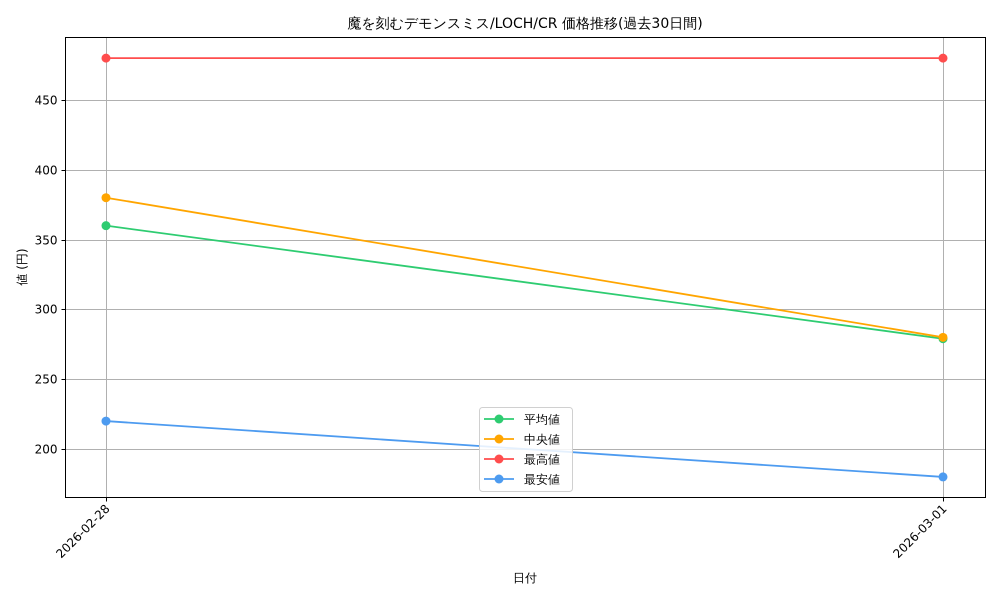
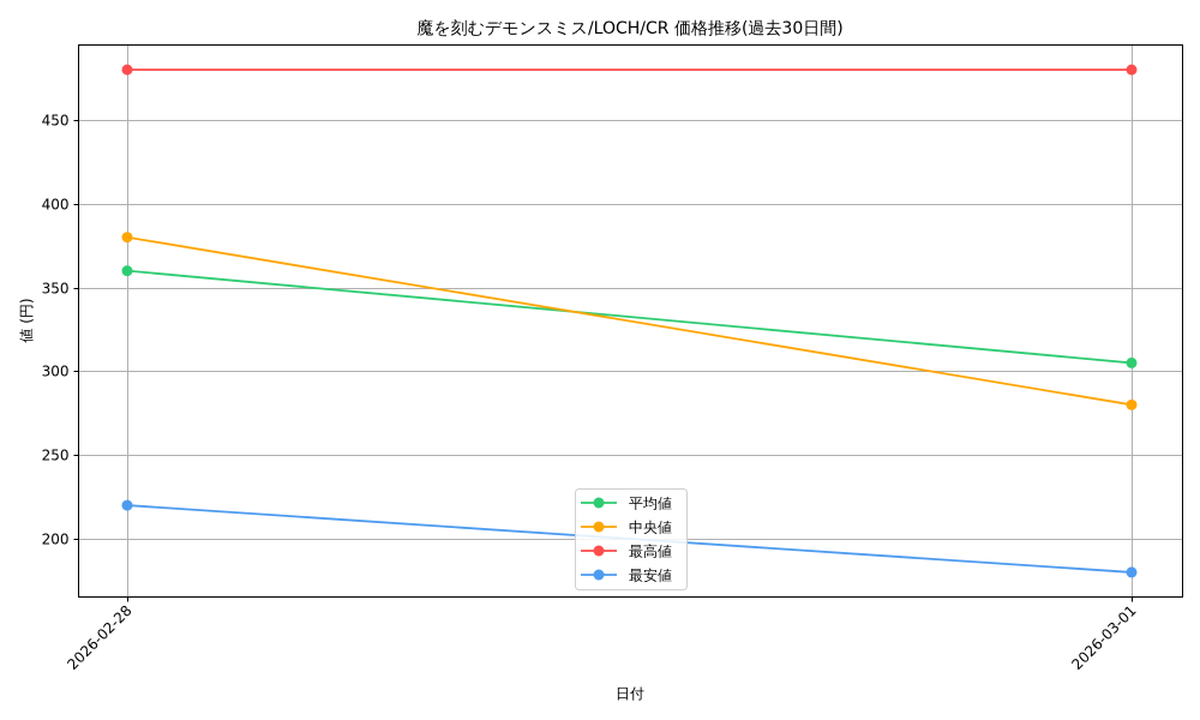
平均値/2026-03-01: 279 -> 305
